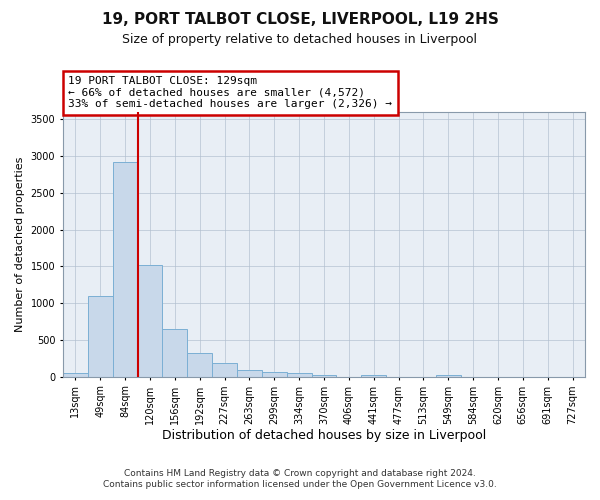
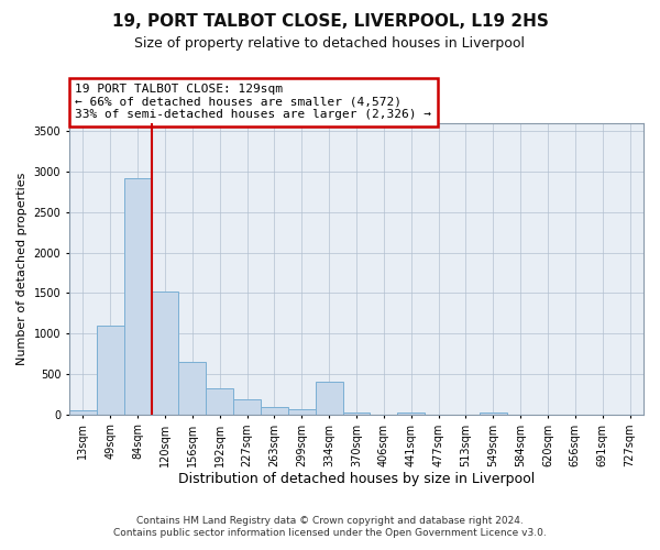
334sqm: 50 -> 400
